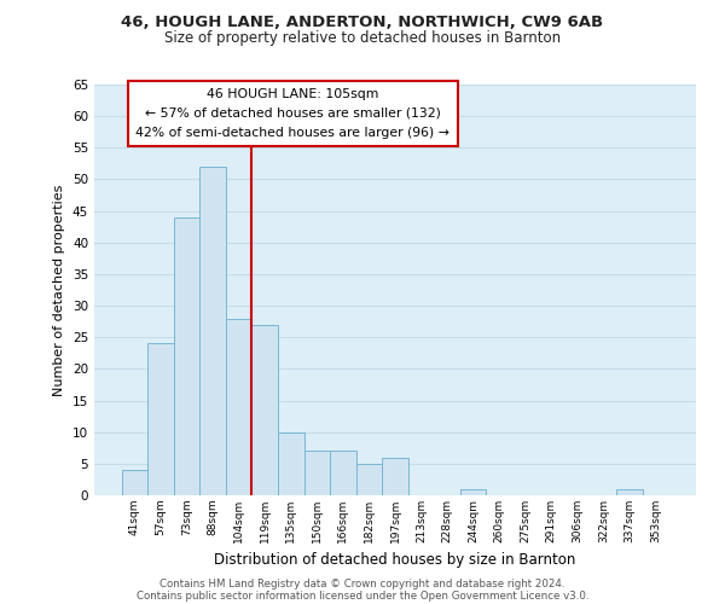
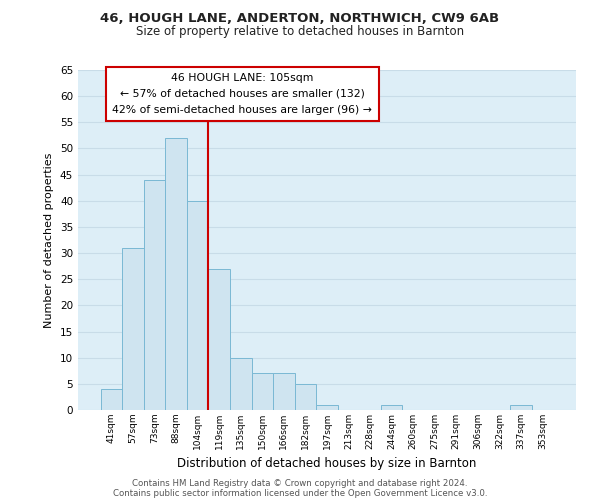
57sqm: 24 -> 31
104sqm: 28 -> 40
197sqm: 6 -> 1
